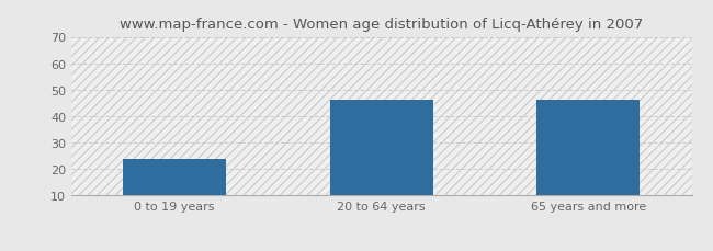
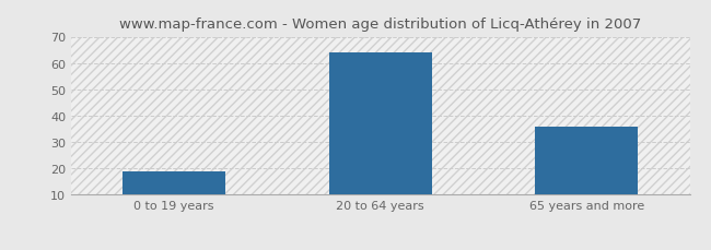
0 to 19 years: 24 -> 19
20 to 64 years: 46 -> 64
65 years and more: 46 -> 36
